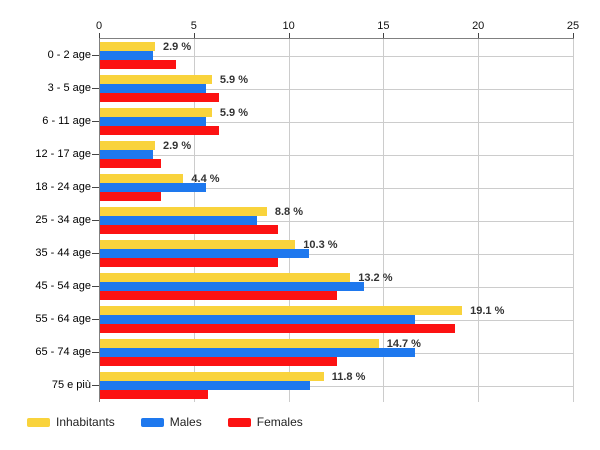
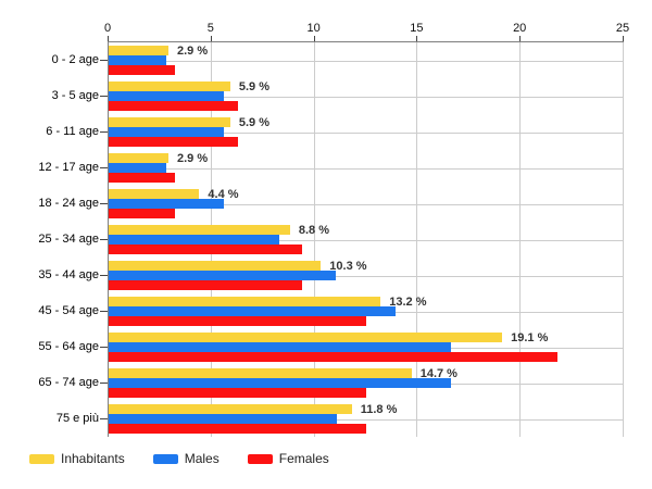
Females/0 - 2 age: 4.0 -> 3.2
Females/55 - 64 age: 18.7 -> 21.8
Females/75 e più: 5.7 -> 12.5
